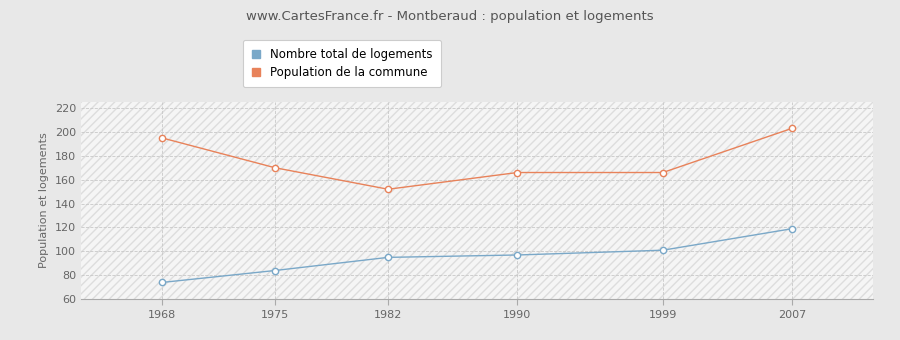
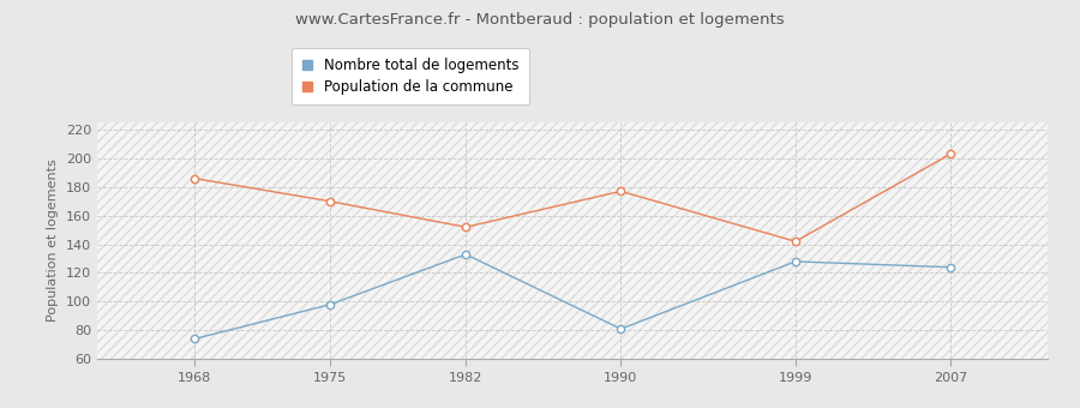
Population de la commune/1968: 195 -> 186
Nombre total de logements/1975: 84 -> 98
Nombre total de logements/1982: 95 -> 133
Nombre total de logements/1990: 97 -> 81
Population de la commune/1990: 166 -> 177
Nombre total de logements/1999: 101 -> 128
Population de la commune/1999: 166 -> 142
Nombre total de logements/2007: 119 -> 124
